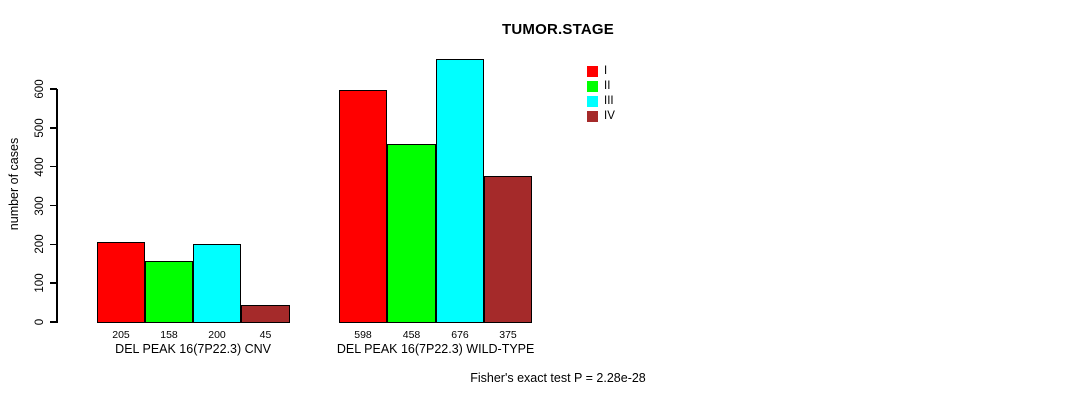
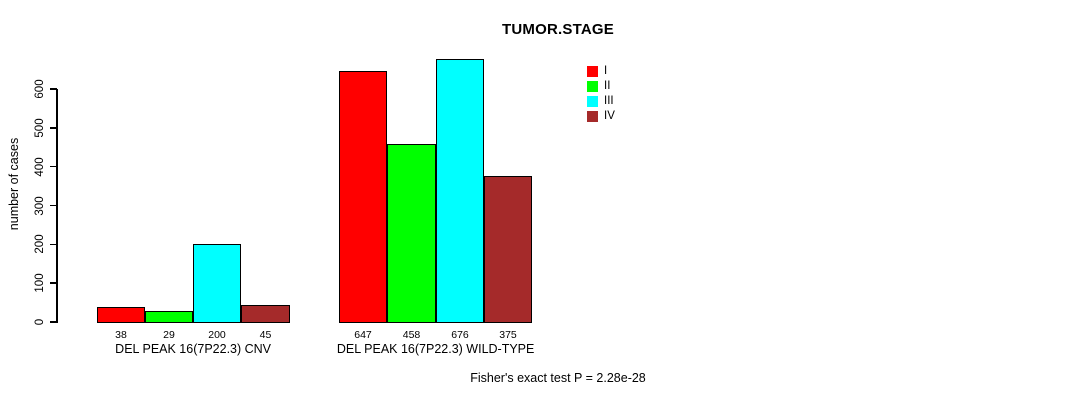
I/DEL PEAK 16(7P22.3) CNV: 205 -> 38
II/DEL PEAK 16(7P22.3) CNV: 158 -> 29
I/DEL PEAK 16(7P22.3) WILD-TYPE: 598 -> 647
